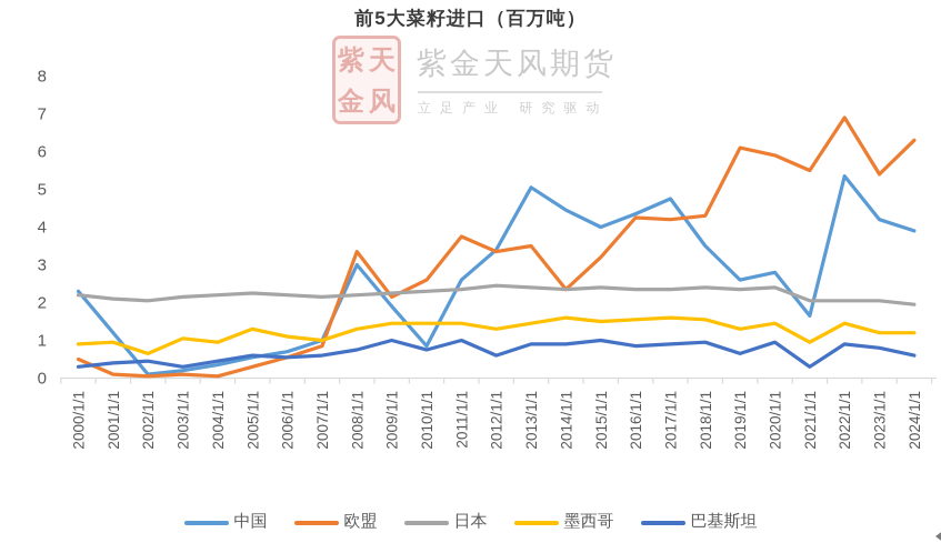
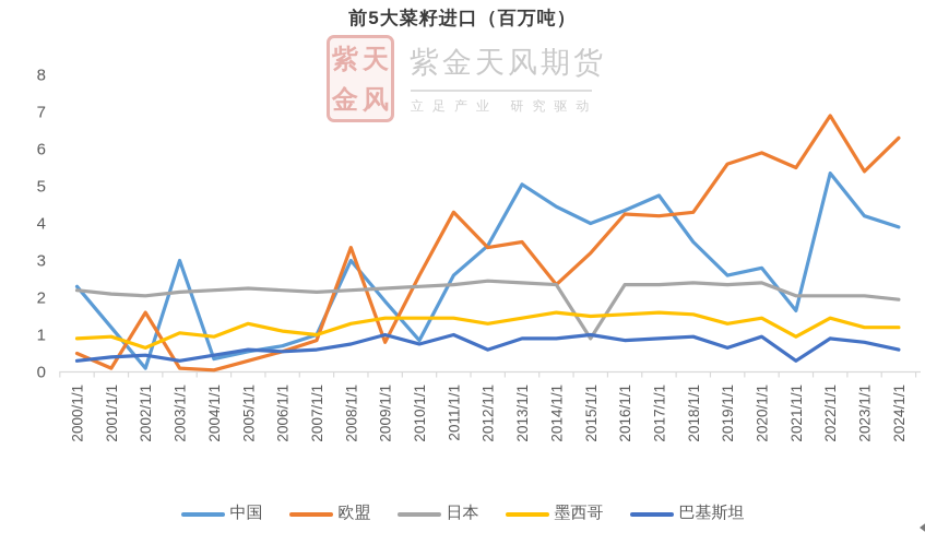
欧盟/2002/1/1: 0.1 -> 1.6
中国/2003/1/1: 0.2 -> 3.0
欧盟/2009/1/1: 2.1 -> 0.8
欧盟/2011/1/1: 3.8 -> 4.3
日本/2015/1/1: 2.4 -> 0.9
欧盟/2019/1/1: 6.1 -> 5.6
